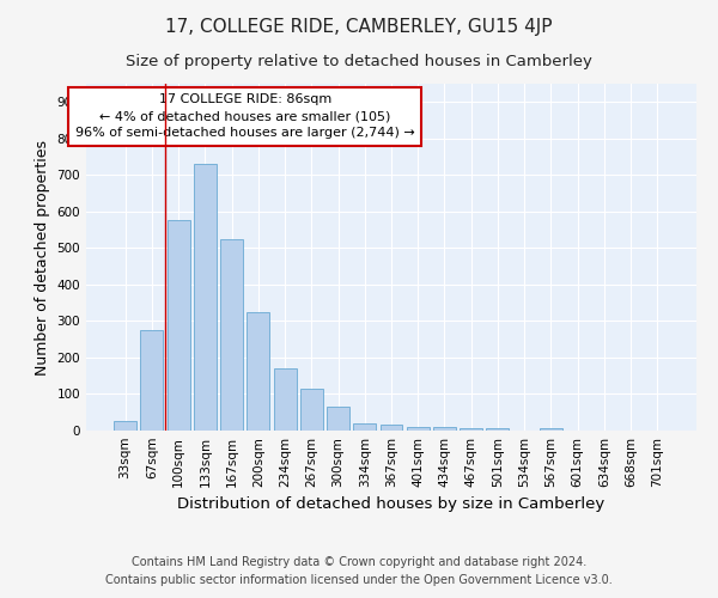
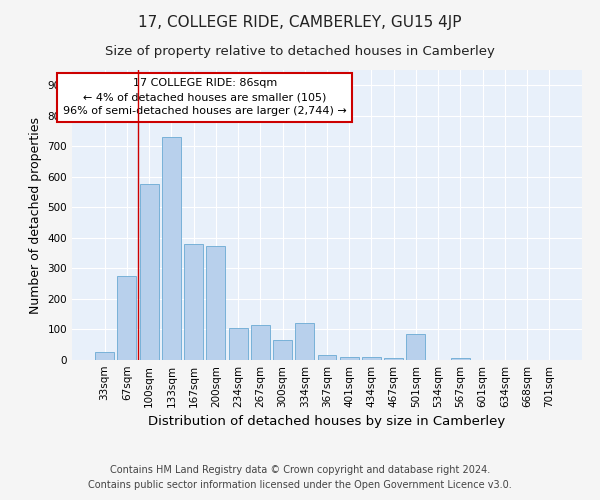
167sqm: 525 -> 380
200sqm: 325 -> 375
234sqm: 170 -> 105
334sqm: 20 -> 120
501sqm: 5 -> 85
